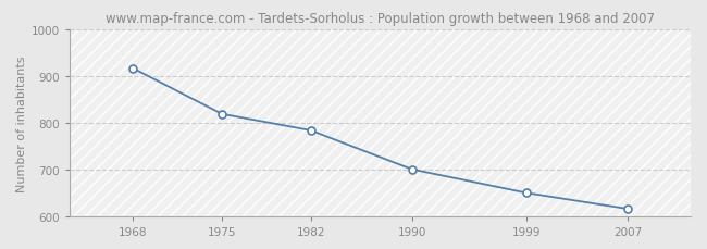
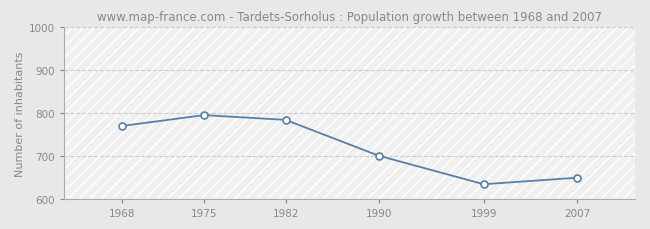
1968: 916 -> 770
1975: 819 -> 795
1999: 651 -> 635
2007: 617 -> 650
